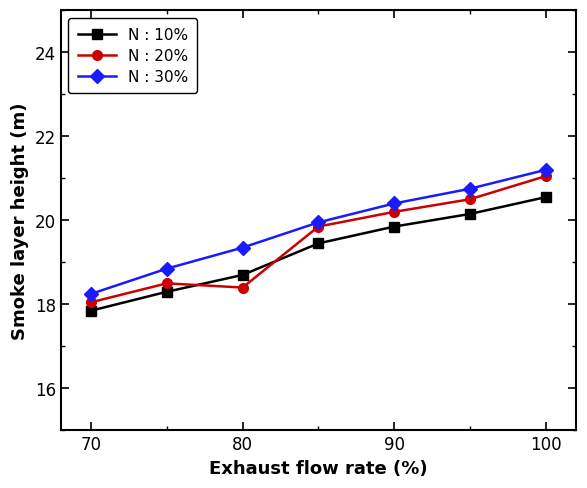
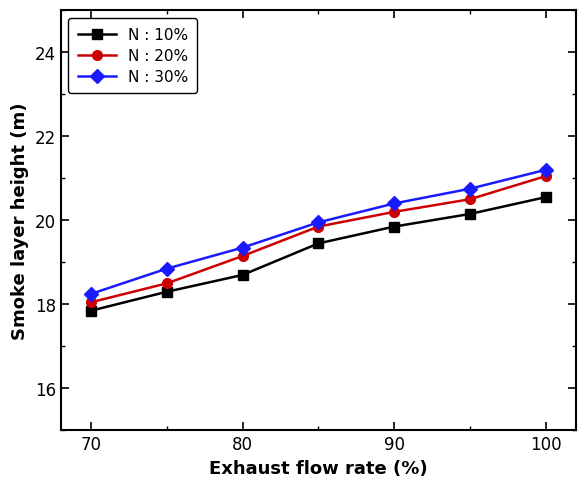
N : 20%/80: 18.40 -> 19.15
